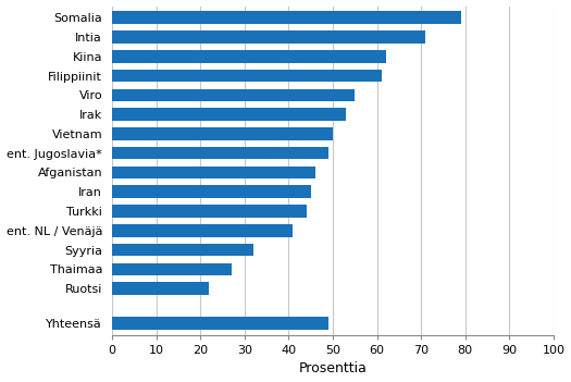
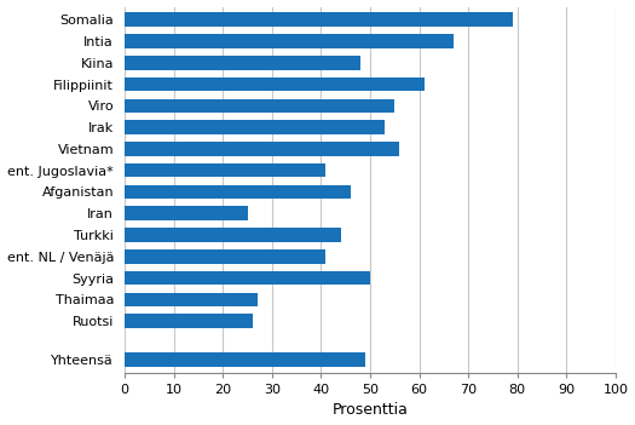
Intia: 71 -> 67
Kiina: 62 -> 48
Vietnam: 50 -> 56
ent. Jugoslavia*: 49 -> 41
Iran: 45 -> 25
Syyria: 32 -> 50
Ruotsi: 22 -> 26
